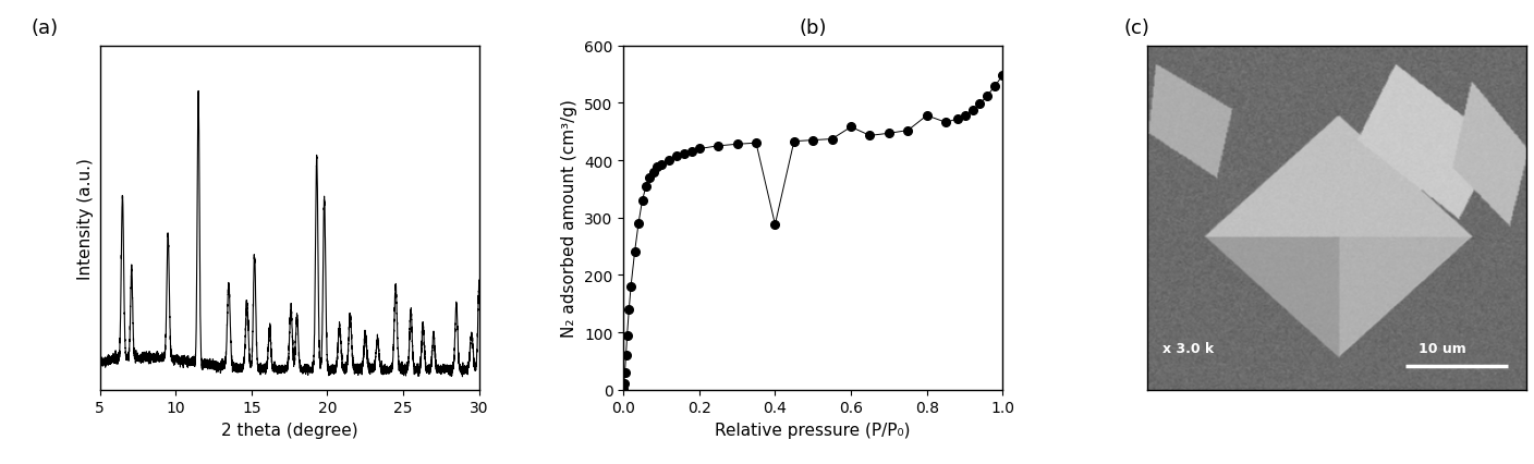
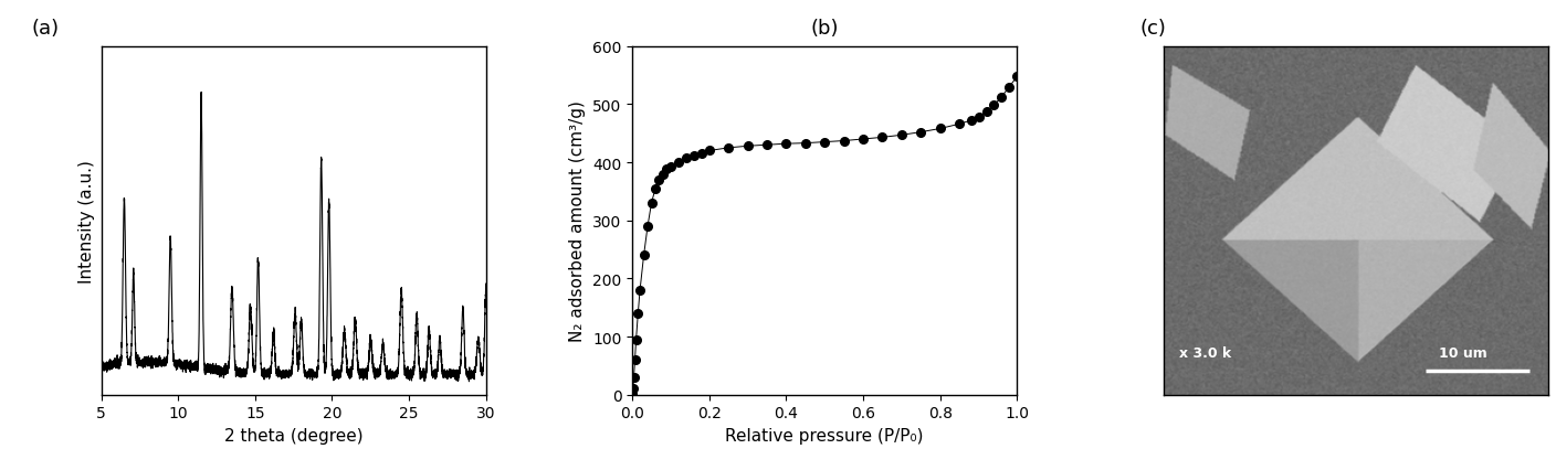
0.4: 288 -> 432
0.6: 458 -> 440
0.8: 478 -> 458
